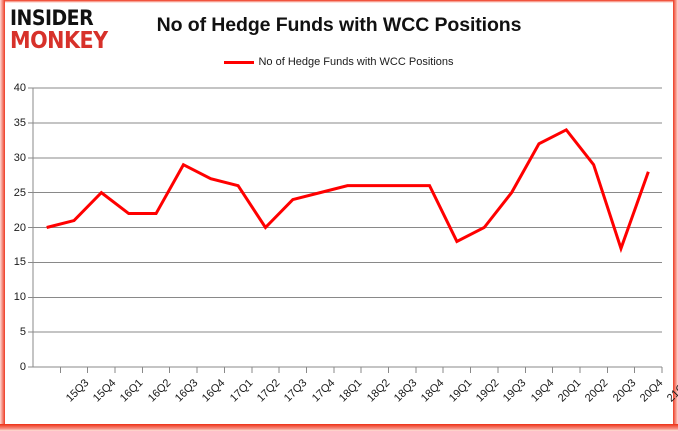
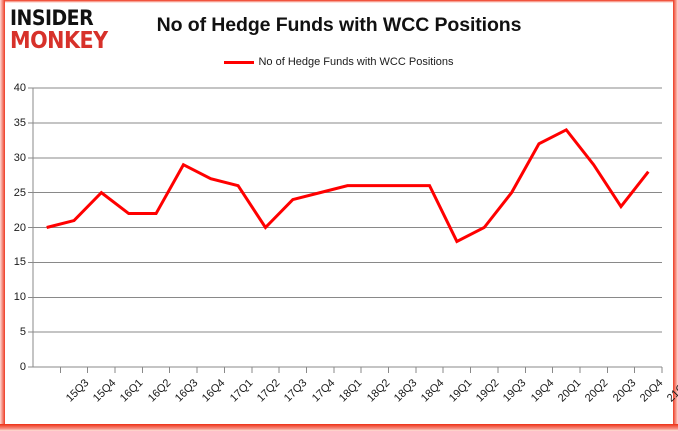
20Q4: 17 -> 23
